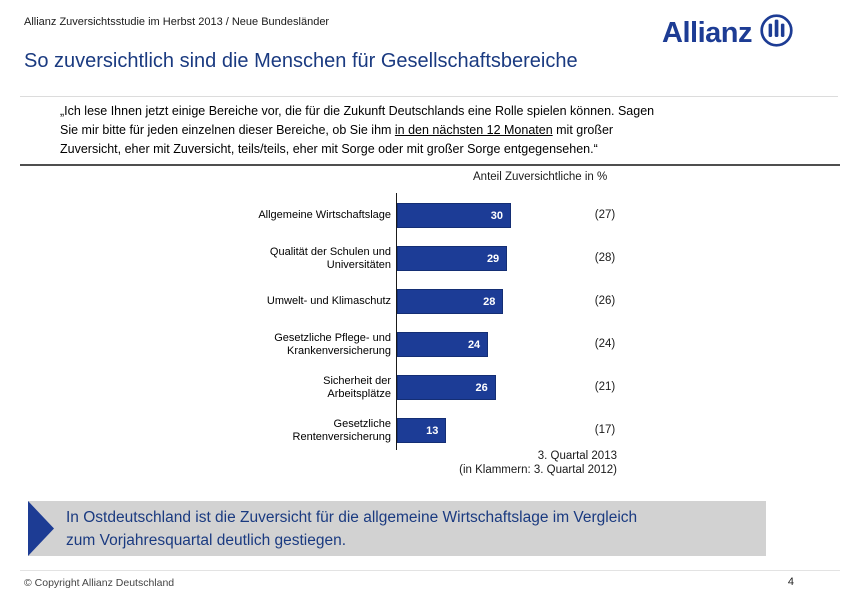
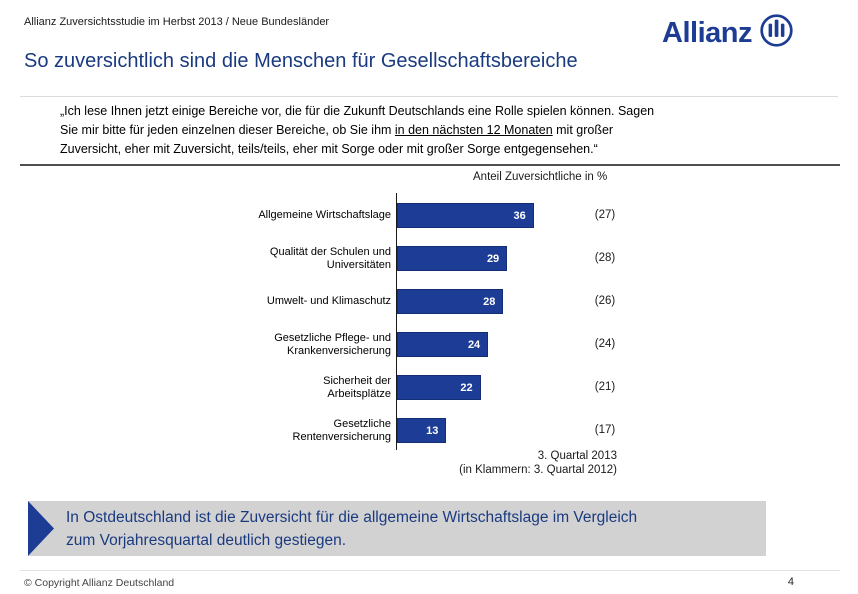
3. Quartal 2013/Allgemeine Wirtschaftslage: 30 -> 36
3. Quartal 2013/Sicherheit der Arbeitsplätze: 26 -> 22
